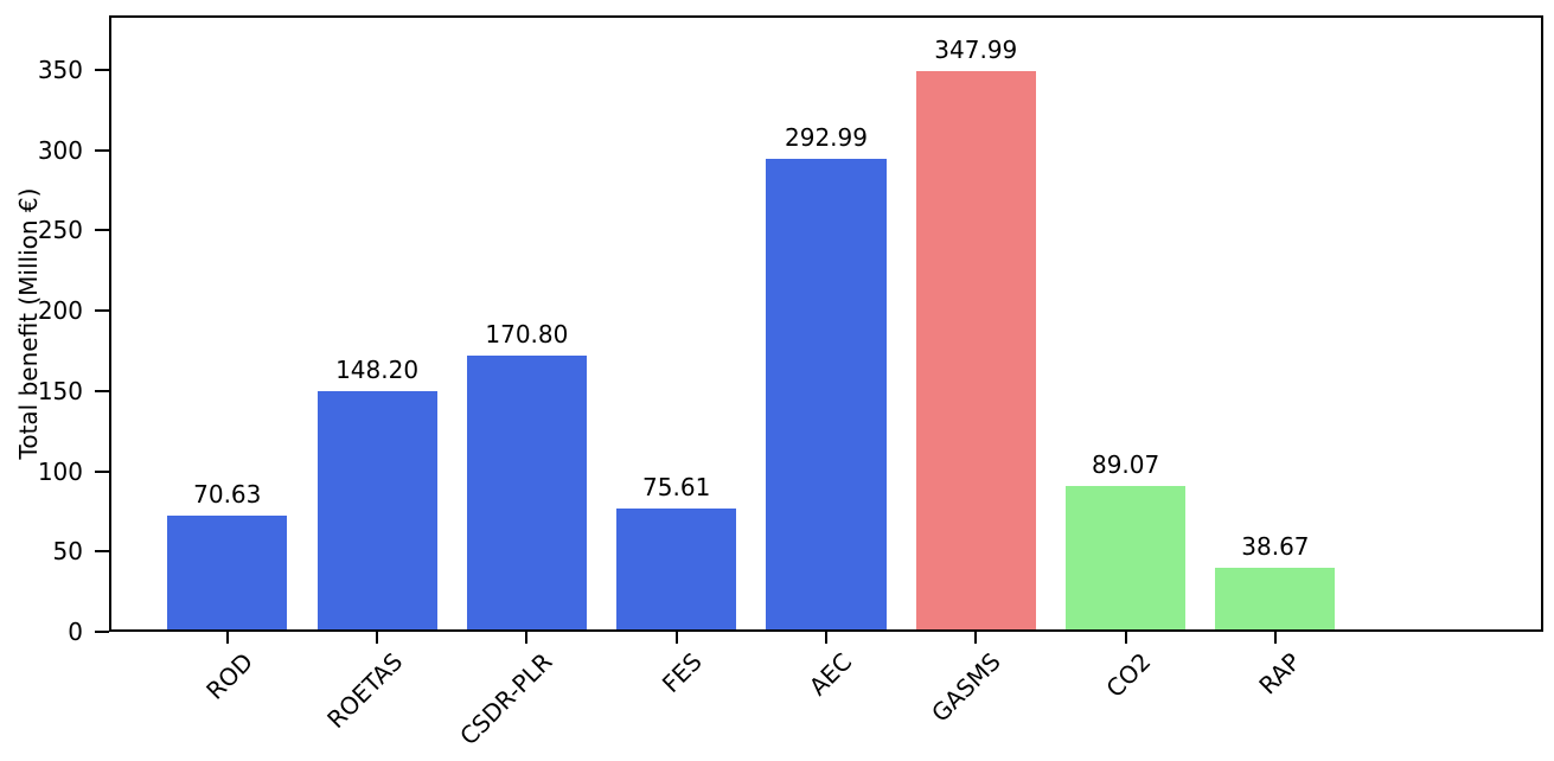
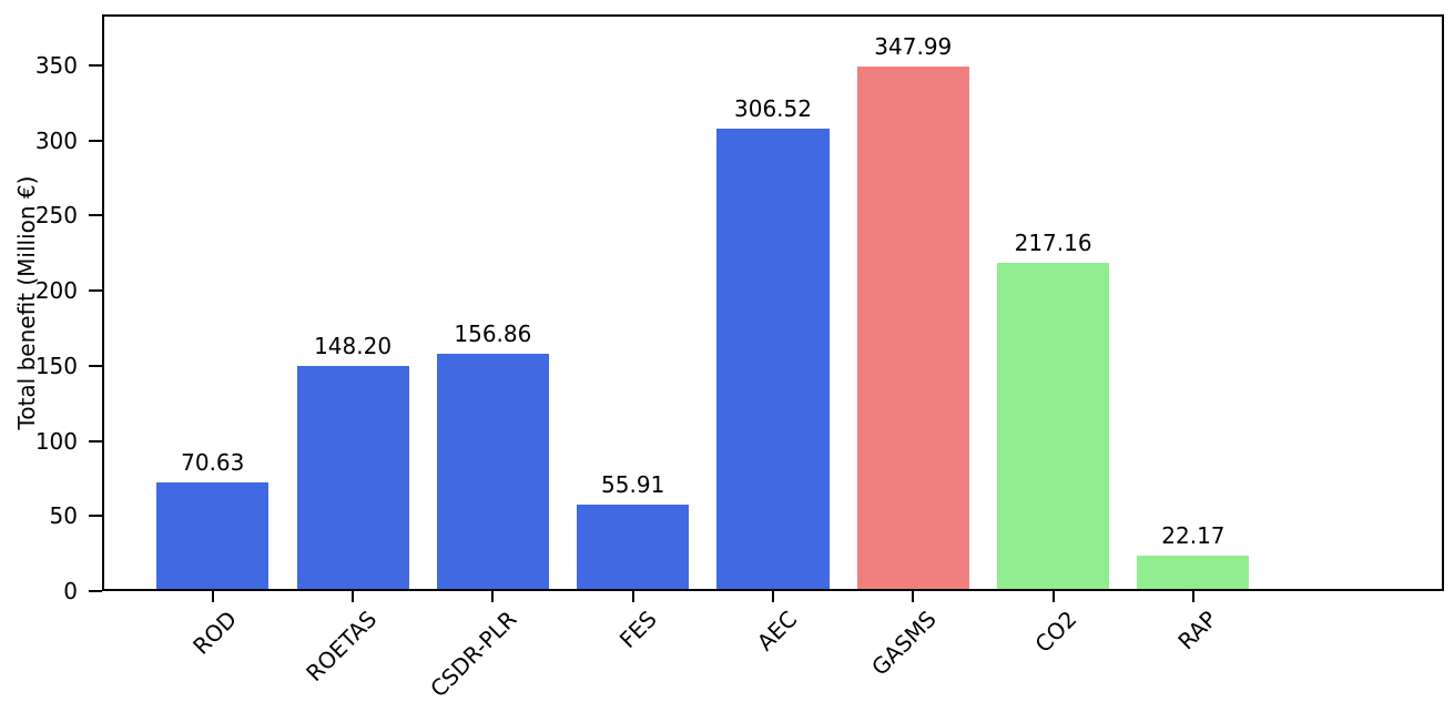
CSDR-PLR: 170.80 -> 156.86
FES: 75.61 -> 55.91
AEC: 292.99 -> 306.52
CO2: 89.07 -> 217.16
RAP: 38.67 -> 22.17
